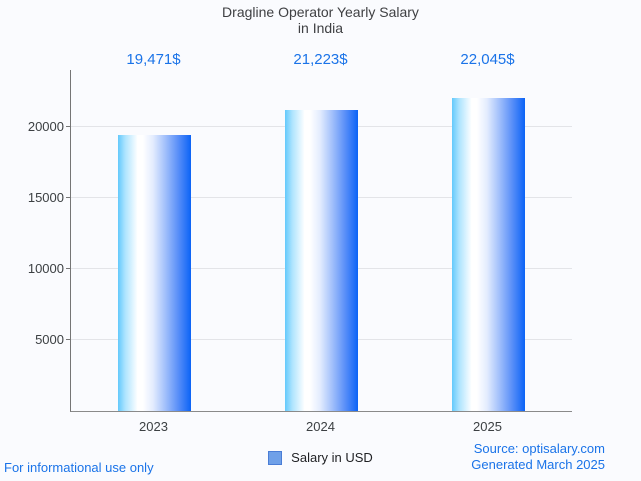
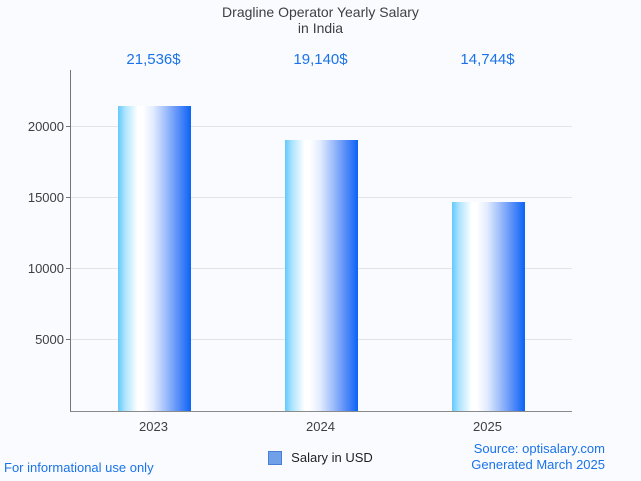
2023: 19,471 -> 21,536
2024: 21,223 -> 19,140
2025: 22,045 -> 14,744
